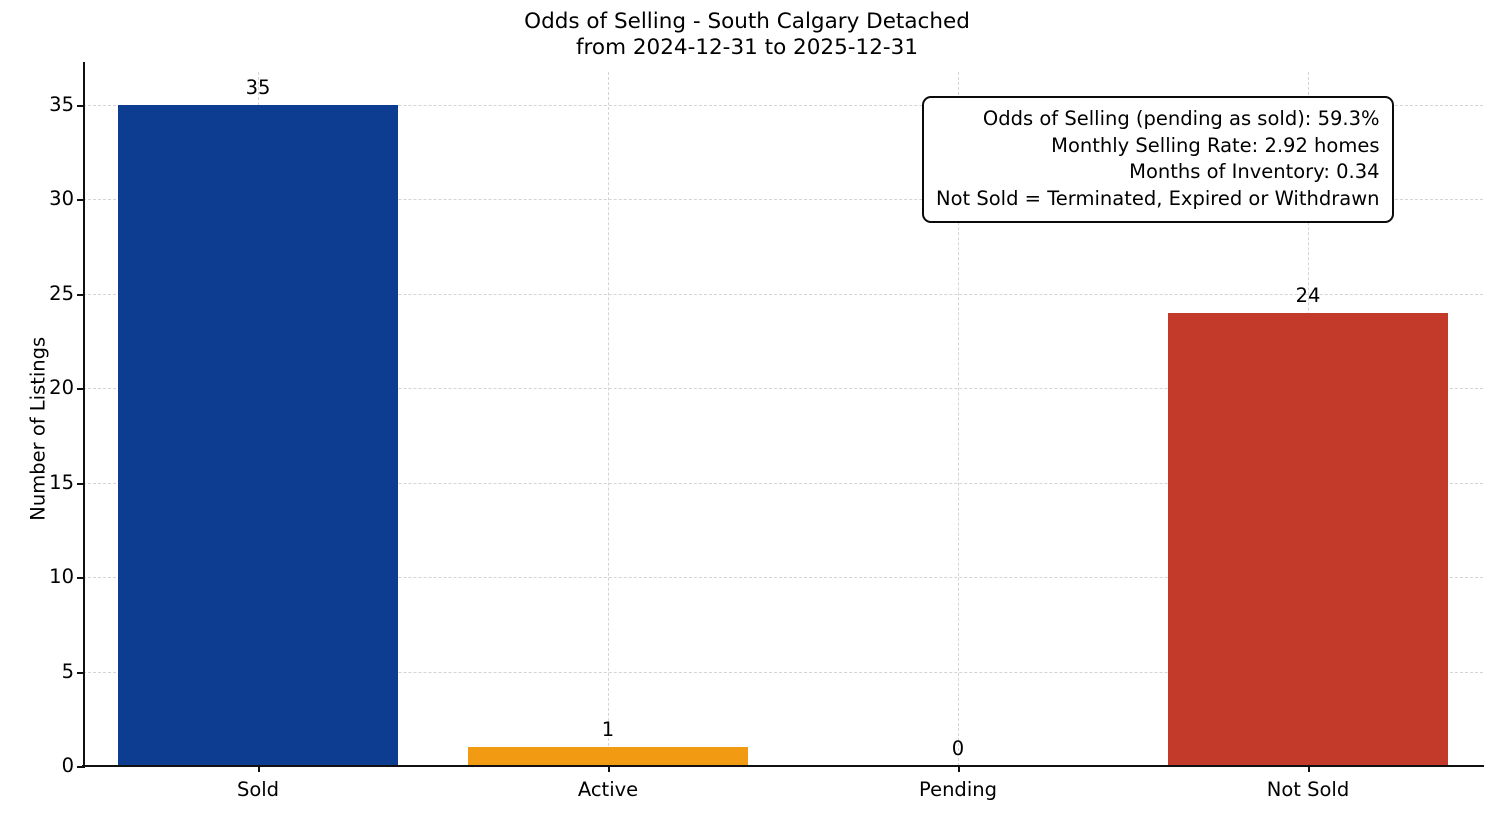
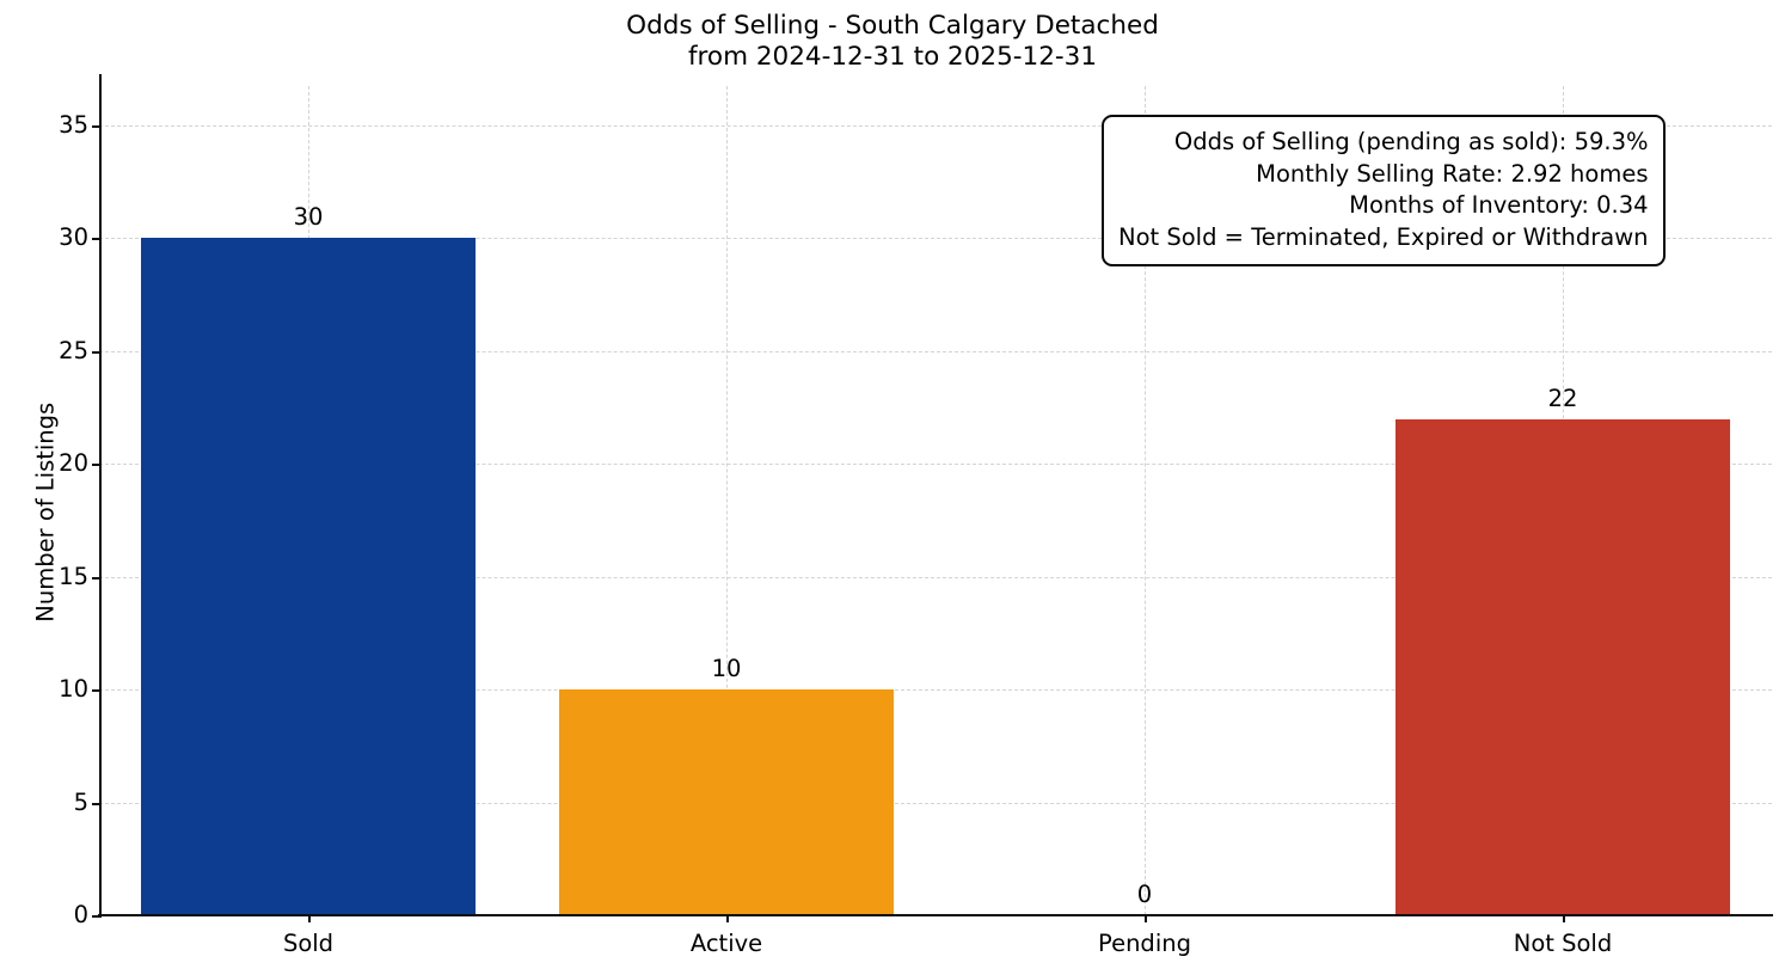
Sold: 35 -> 30
Active: 1 -> 10
Not Sold: 24 -> 22
